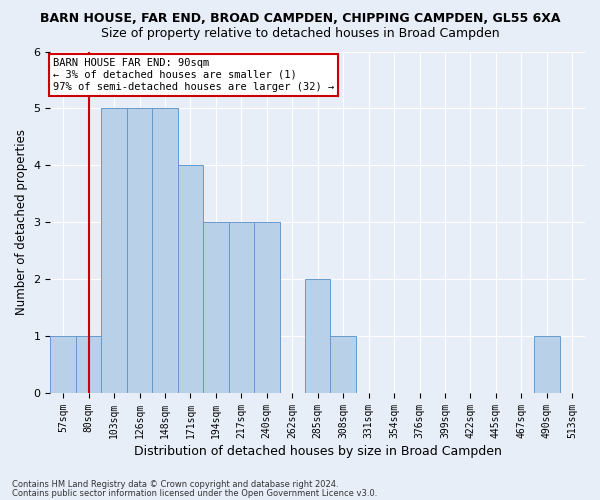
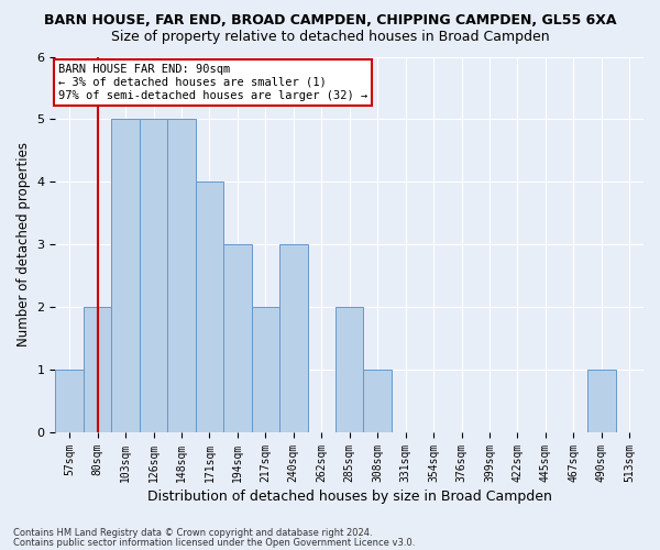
80sqm: 1 -> 2
217sqm: 3 -> 2
